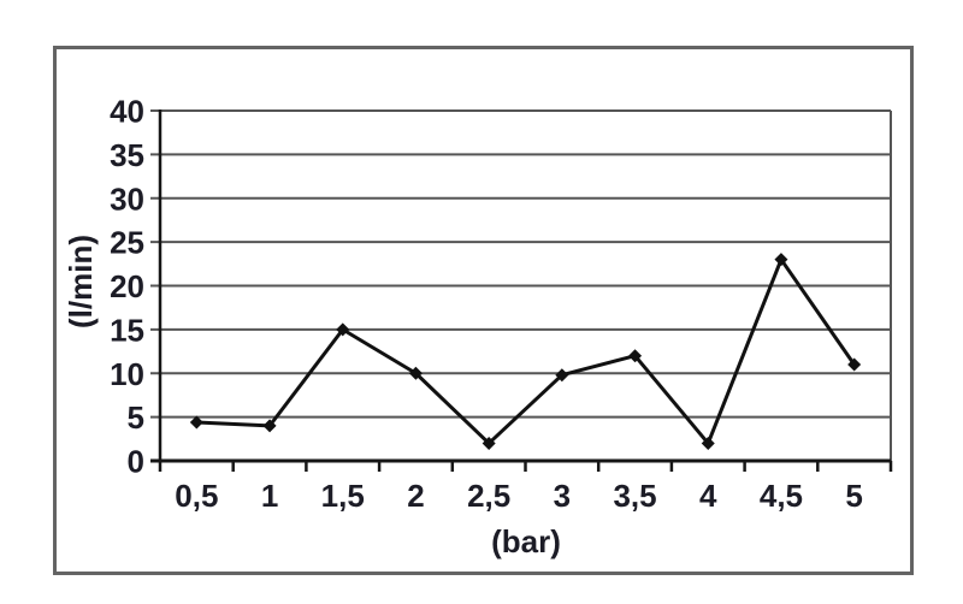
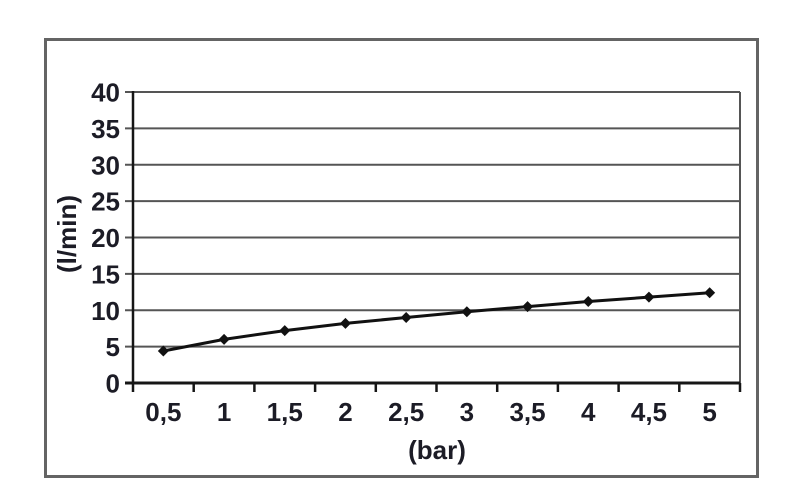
1: 4 -> 6
1,5: 15 -> 7
2: 10 -> 8
2,5: 2 -> 9
3,5: 12 -> 10
4: 2 -> 11
4,5: 23 -> 12
5: 11 -> 12
